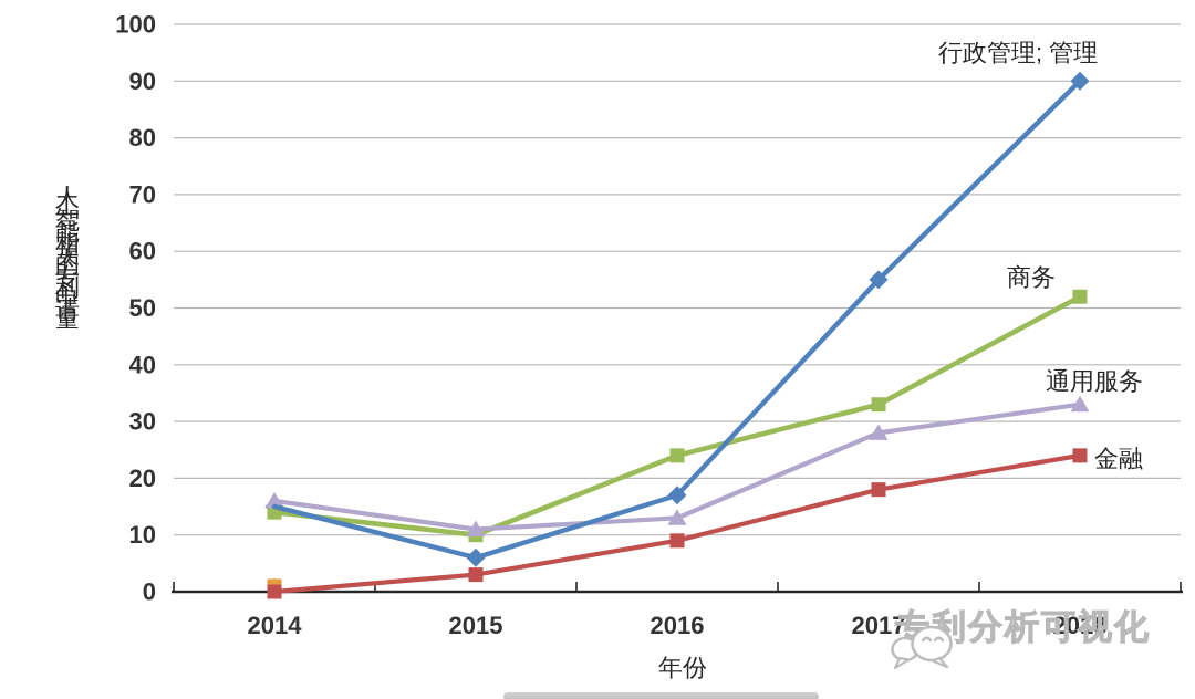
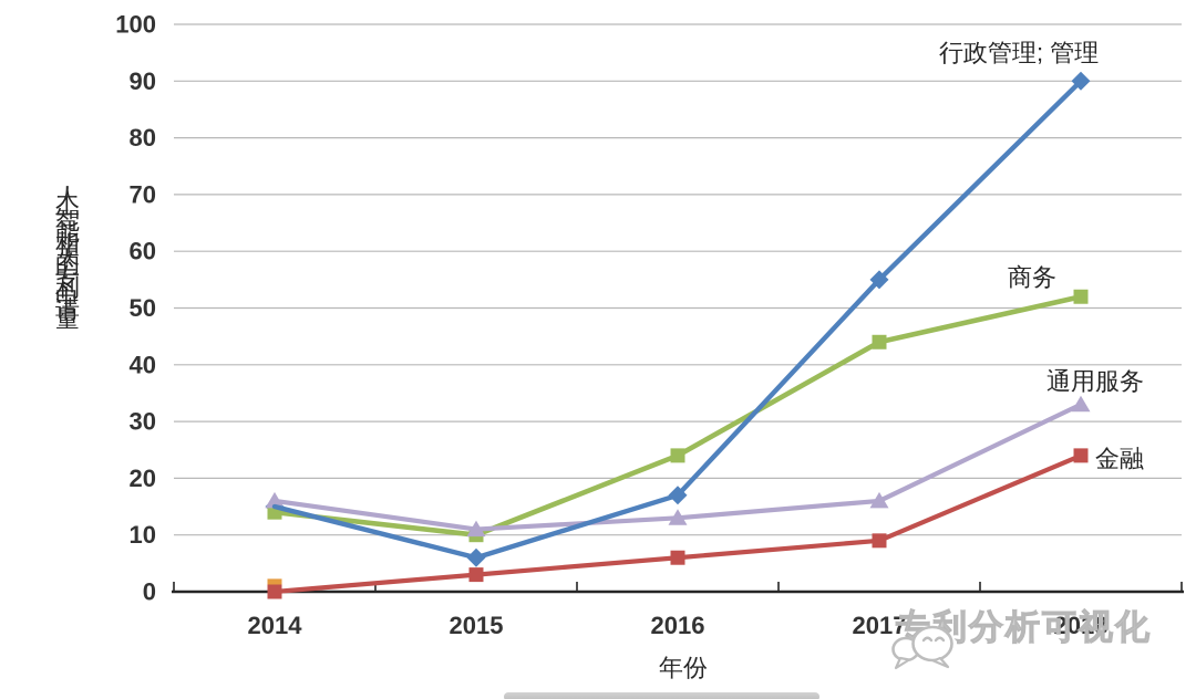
金融/2016: 9 -> 6
商务/2017: 33 -> 44
通用服务/2017: 28 -> 16
金融/2017: 18 -> 9
